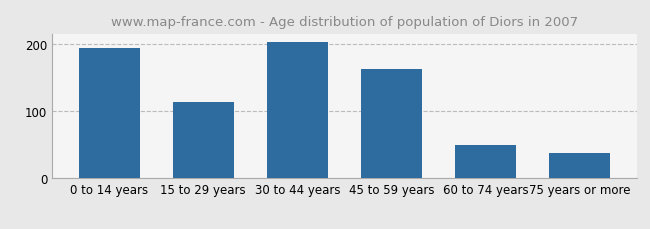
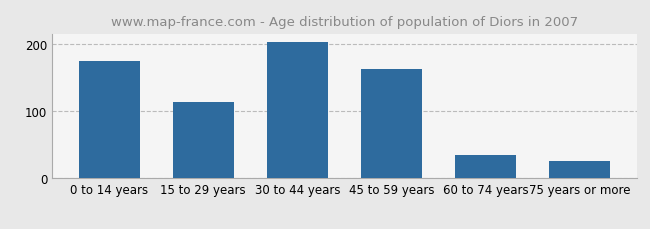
0 to 14 years: 193 -> 174
60 to 74 years: 50 -> 34
75 years or more: 38 -> 26
